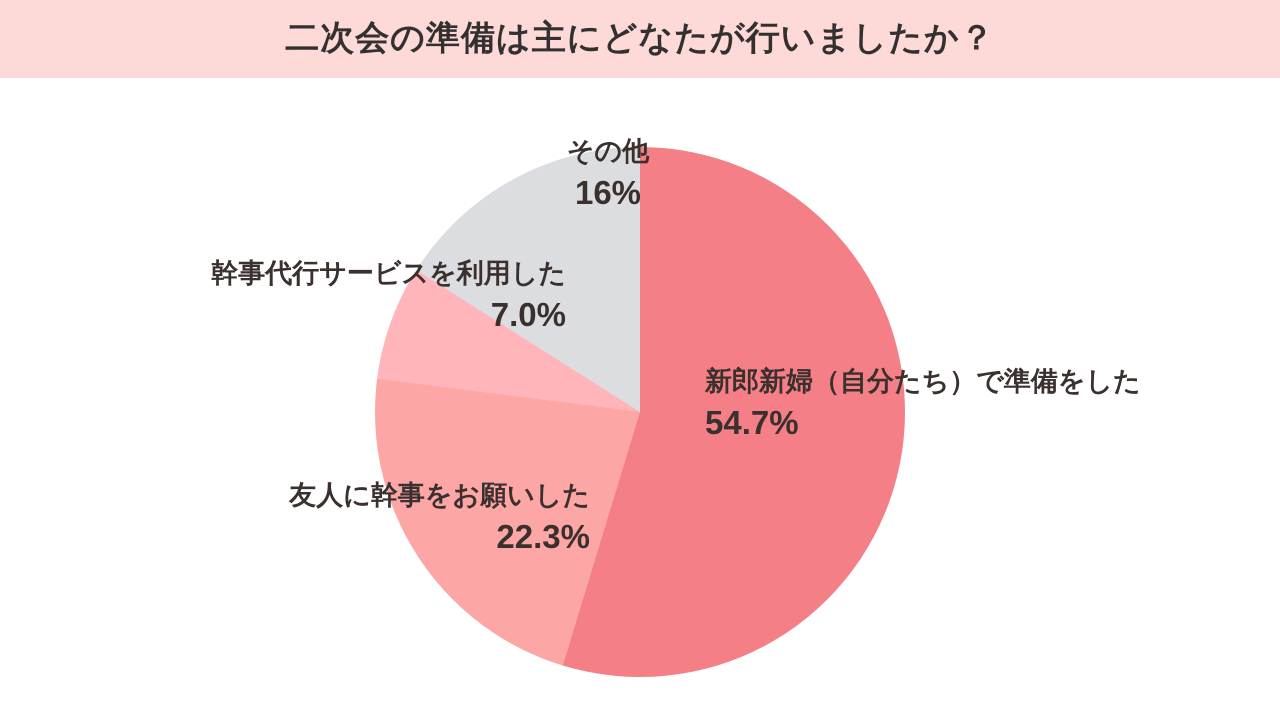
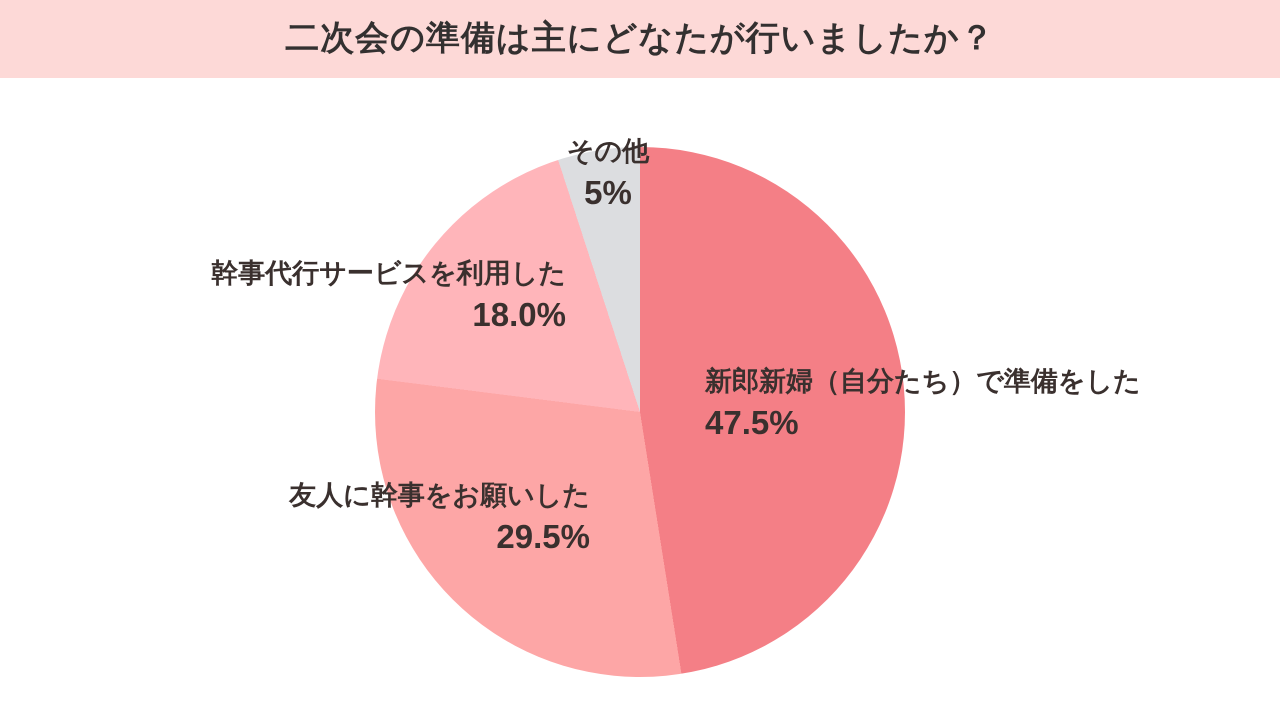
新郎新婦（自分たち）で準備をした: 54.7% -> 47.5%
友人に幹事をお願いした: 22.3% -> 29.5%
幹事代行サービスを利用した: 7.0% -> 18.0%
その他: 16% -> 5%
